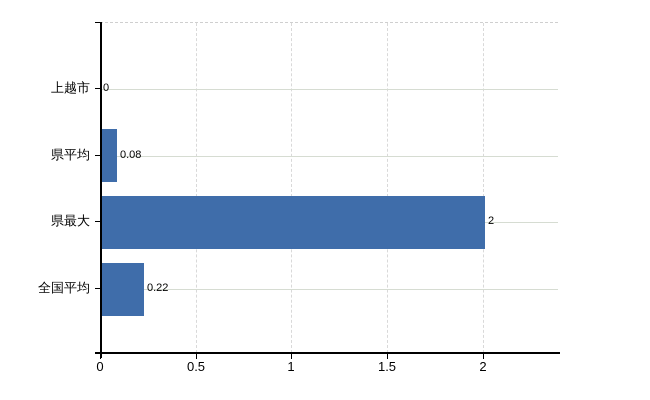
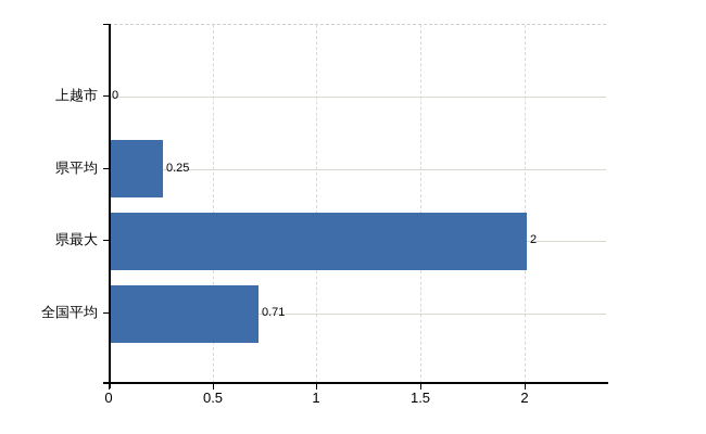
県平均: 0.08 -> 0.25
全国平均: 0.22 -> 0.71
